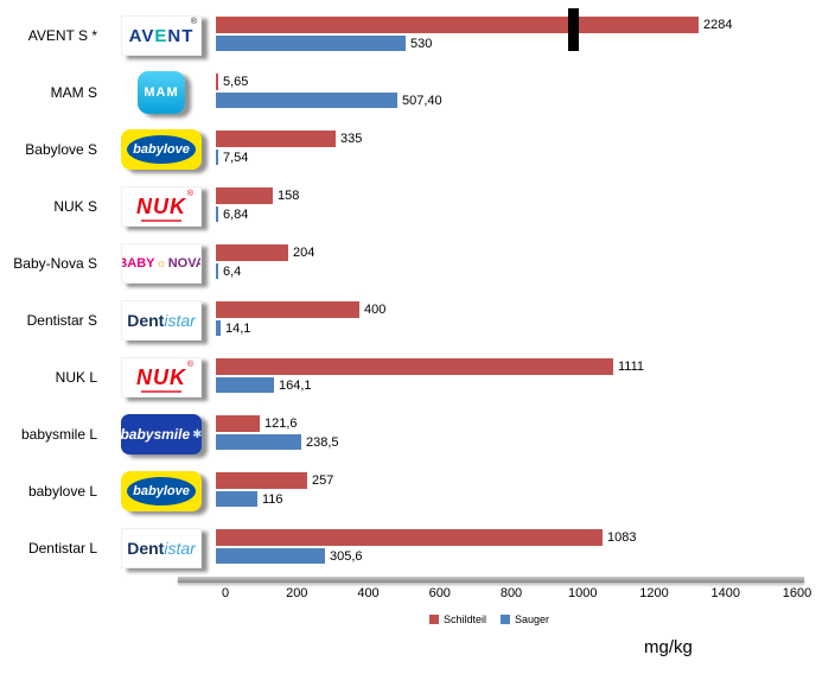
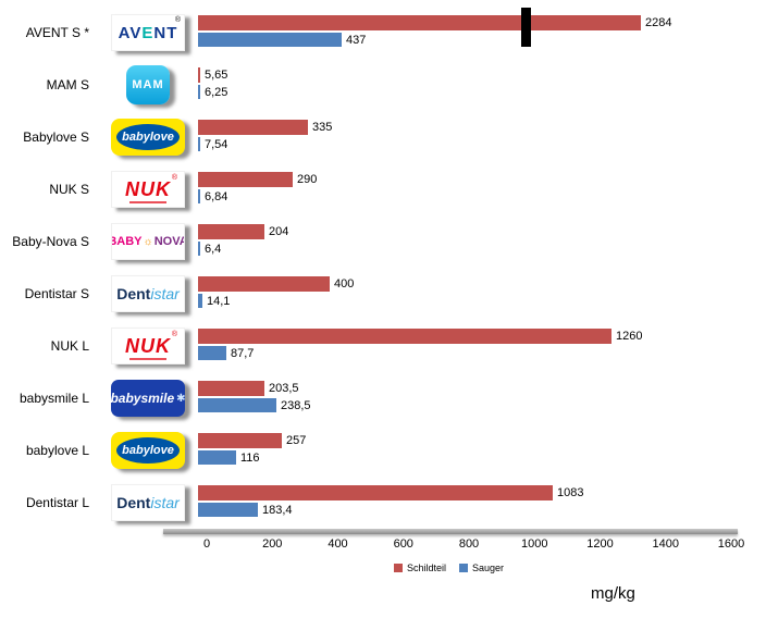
Sauger/AVENT S *: 530 -> 437
Sauger/MAM S: 507,40 -> 6,25
Schildteil/NUK S: 158 -> 290
Schildteil/NUK L: 1111 -> 1260
Sauger/NUK L: 164,1 -> 87,7
Schildteil/babysmile L: 121,6 -> 203,5
Sauger/Dentistar L: 305,6 -> 183,4
